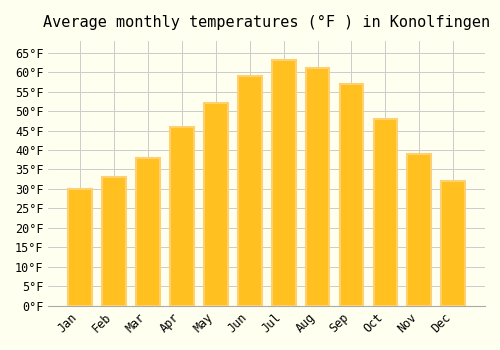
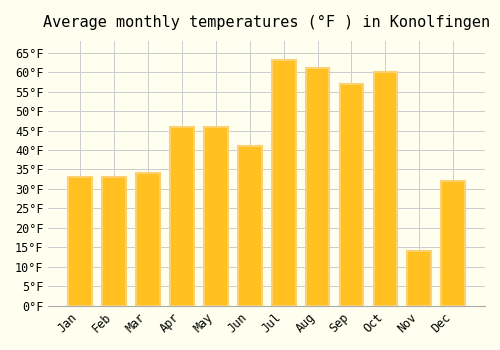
Jan: 30°F -> 33°F
Mar: 38°F -> 34°F
May: 52°F -> 46°F
Jun: 59°F -> 41°F
Oct: 48°F -> 60°F
Nov: 39°F -> 14°F
